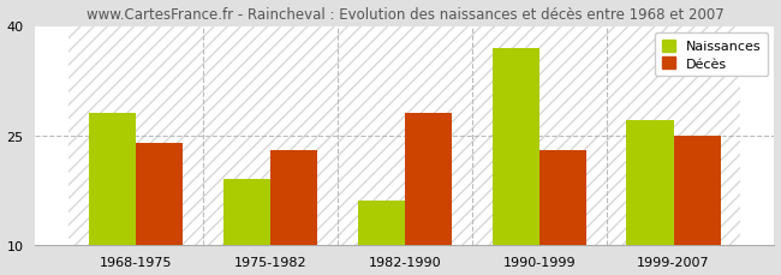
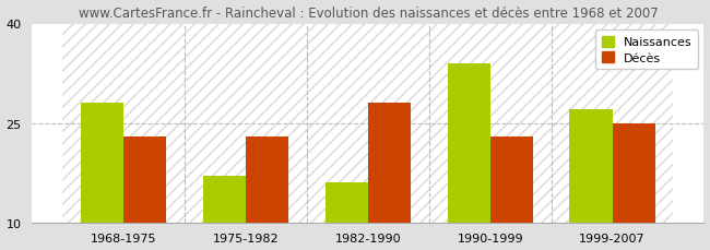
Décès/1968-1975: 24 -> 23
Naissances/1975-1982: 19 -> 17
Naissances/1990-1999: 37 -> 34
